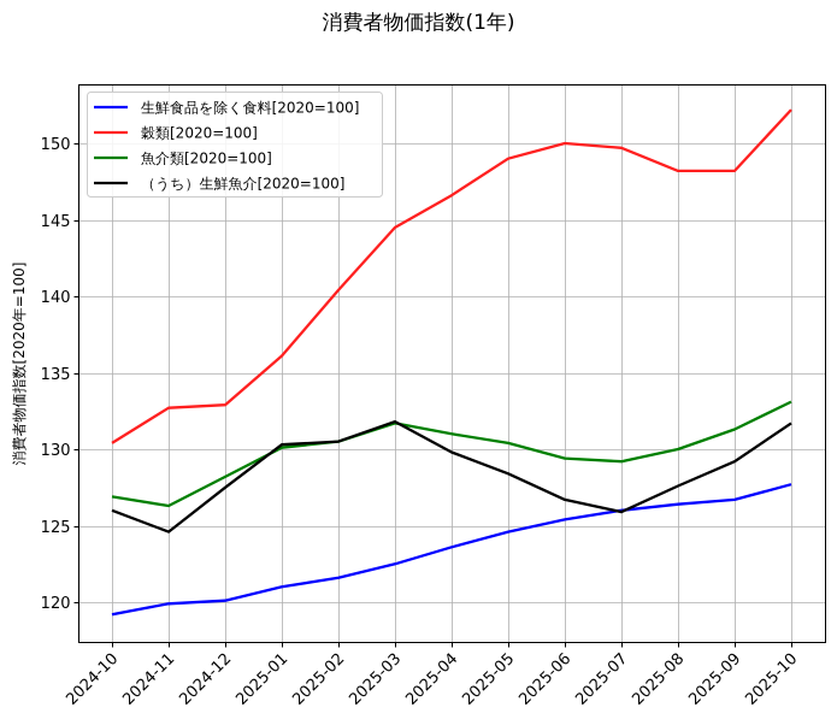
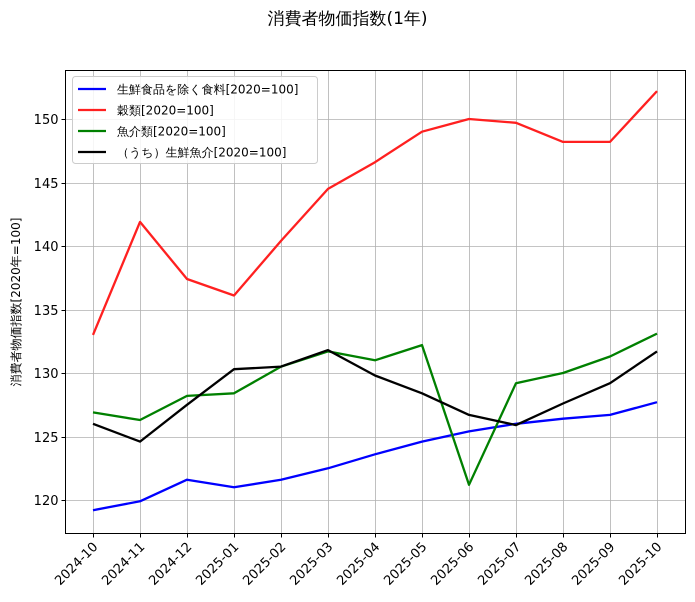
穀類[2020=100]/2024-10: 130.4 -> 133.0
穀類[2020=100]/2024-11: 132.7 -> 141.9
生鮮食品を除く食料[2020=100]/2024-12: 120.1 -> 121.6
穀類[2020=100]/2024-12: 132.9 -> 137.4
魚介類[2020=100]/2025-01: 130.1 -> 128.4
魚介類[2020=100]/2025-05: 130.4 -> 132.2
魚介類[2020=100]/2025-06: 129.4 -> 121.2
